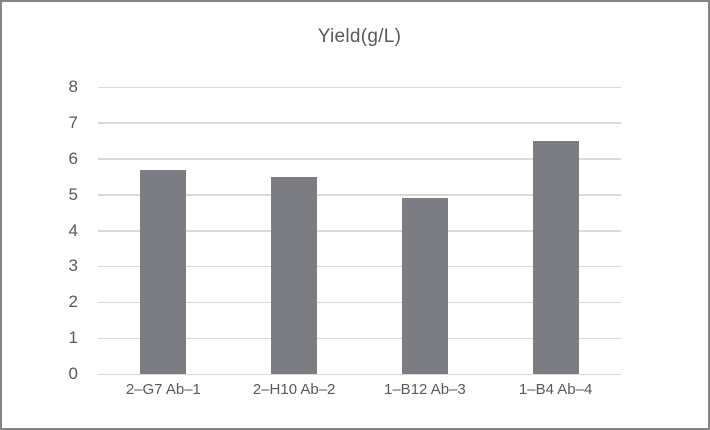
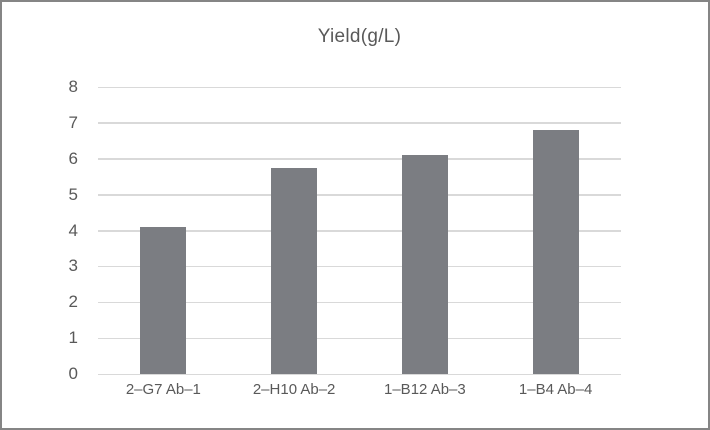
2–G7 Ab–1: 5.7 -> 4.1
2–H10 Ab–2: 5.5 -> 5.8
1–B12 Ab–3: 4.9 -> 6.1
1–B4 Ab–4: 6.5 -> 6.8
